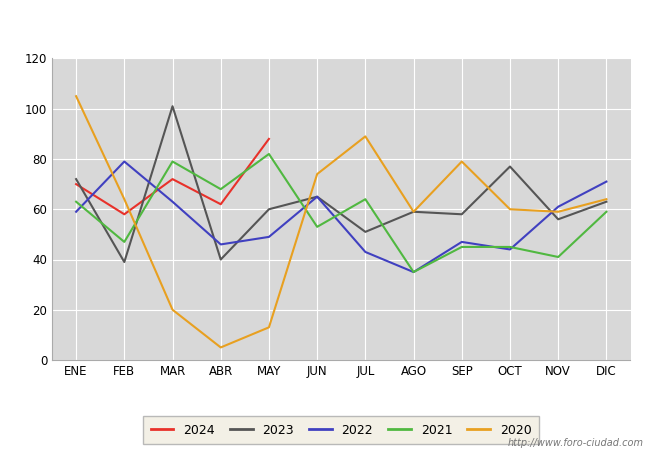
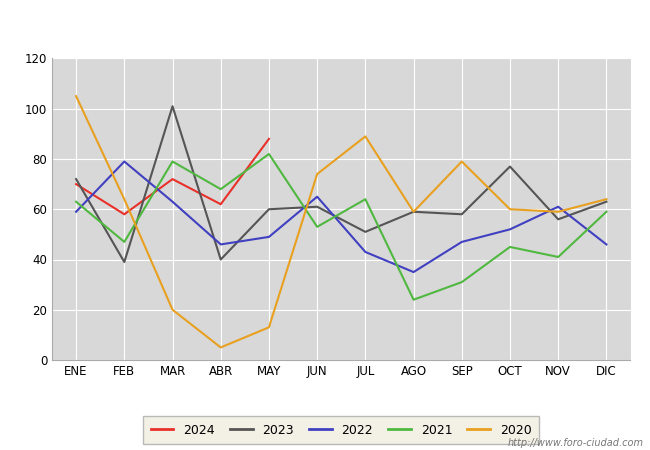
2023/JUN: 65 -> 61
2021/AGO: 35 -> 24
2021/SEP: 45 -> 31
2022/OCT: 44 -> 52
2022/DIC: 71 -> 46
